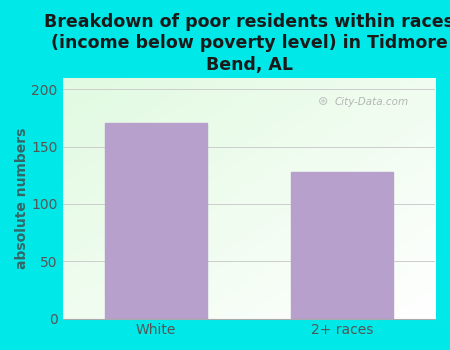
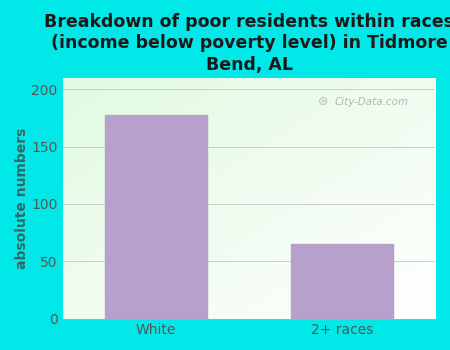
White: 171 -> 178
2+ races: 128 -> 65
